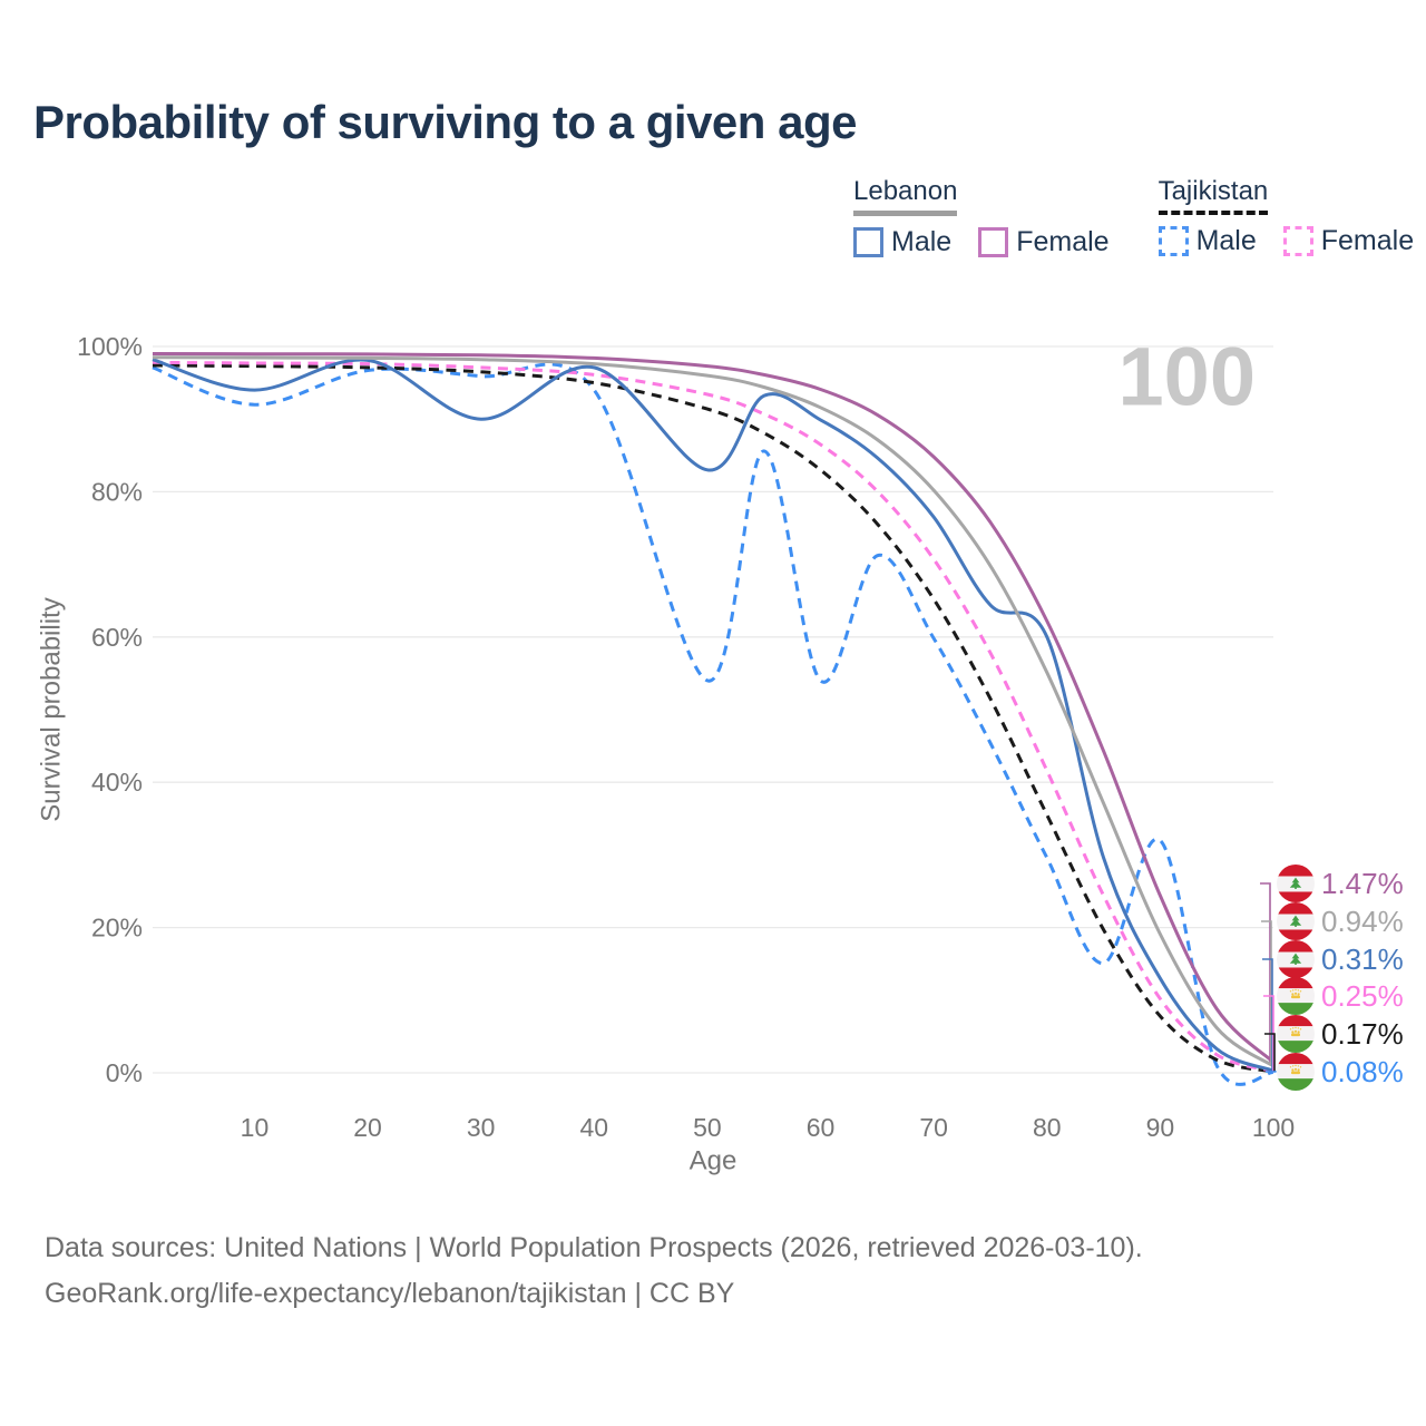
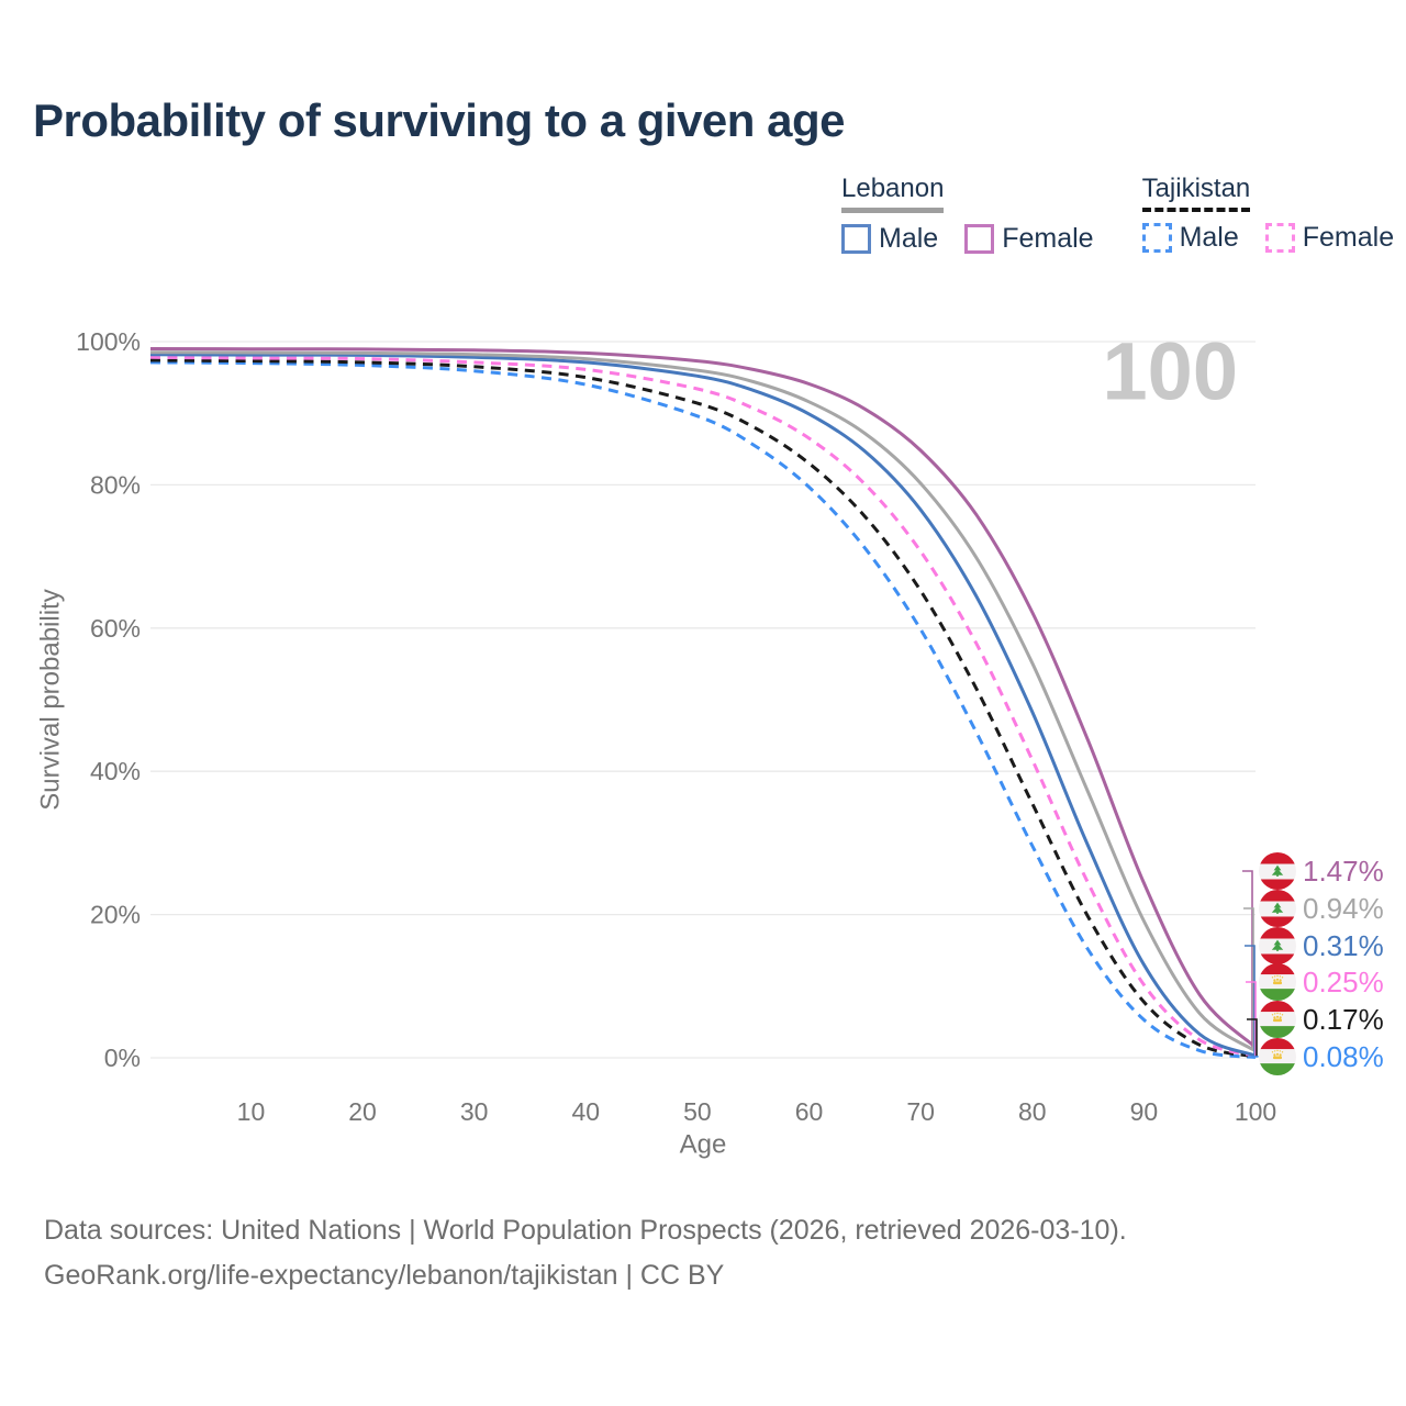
Lebanon Male/10: 94% -> 98%
Tajikistan Male/10: 92% -> 97%
Lebanon Male/30: 90% -> 98%
Lebanon Male/50: 83% -> 95%
Tajikistan Male/50: 54% -> 90%
Tajikistan Male/60: 54% -> 80%
Lebanon Male/80: 60% -> 48%
Tajikistan Male/90: 32% -> 5%
